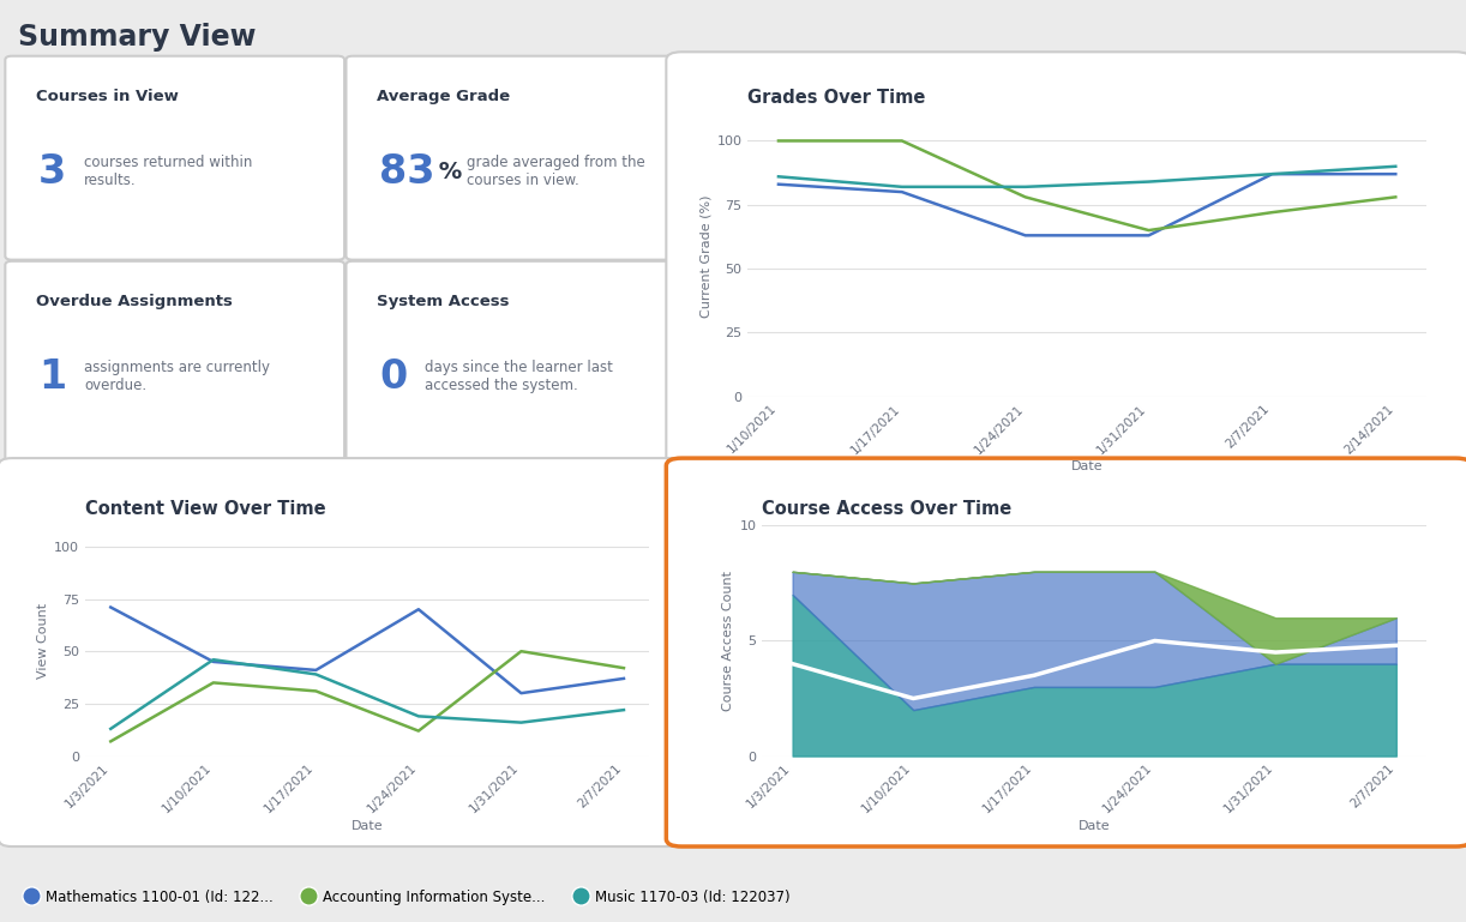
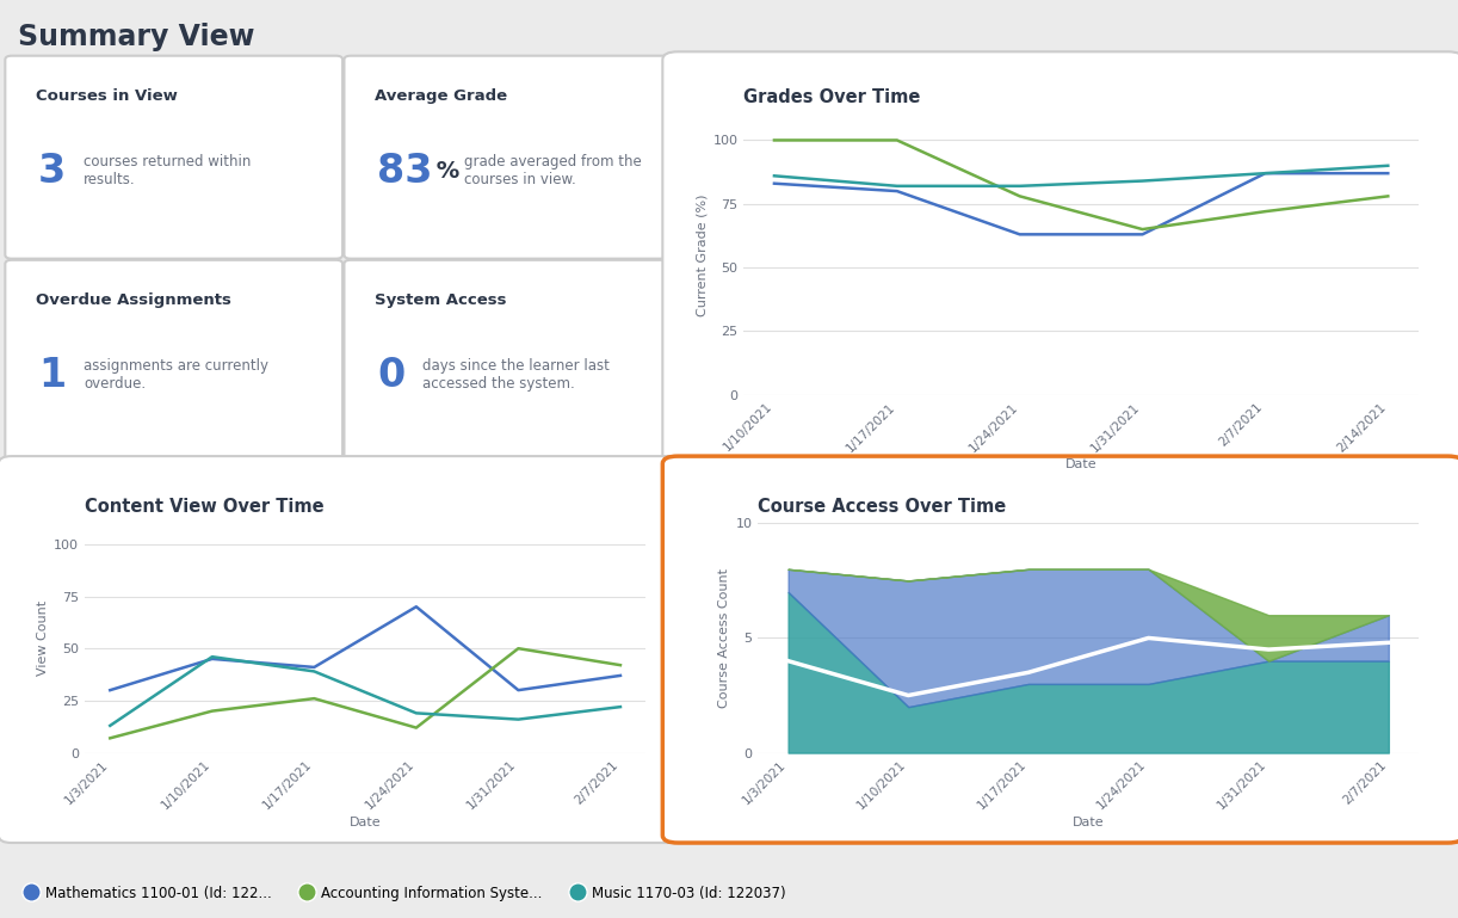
Content View Over Time/Mathematics 1100-01 (Id: 122.../1/3/2021: 71 -> 30
Content View Over Time/Accounting Information Syste.../1/10/2021: 35 -> 20
Content View Over Time/Accounting Information Syste.../1/17/2021: 31 -> 26
